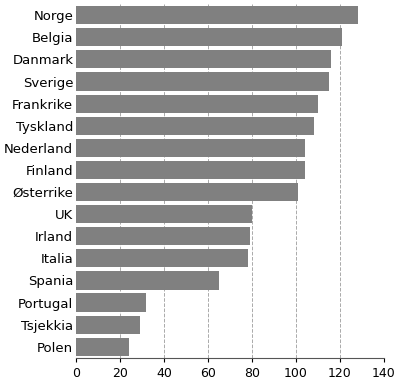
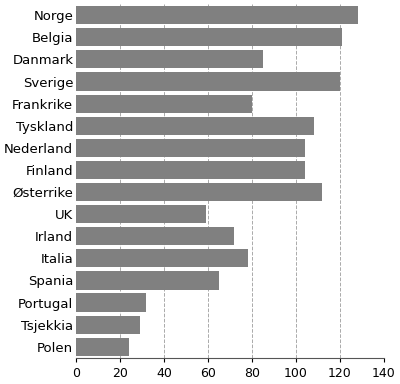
Danmark: 116 -> 85
Sverige: 115 -> 120
Frankrike: 110 -> 80
Østerrike: 101 -> 112
UK: 80 -> 59
Irland: 79 -> 72
